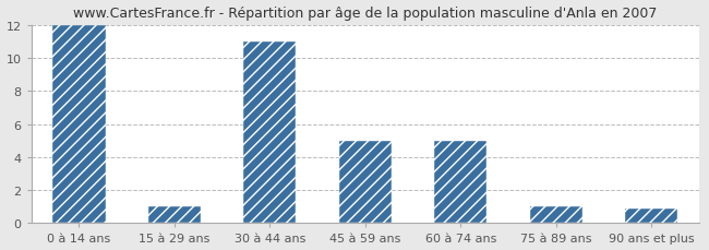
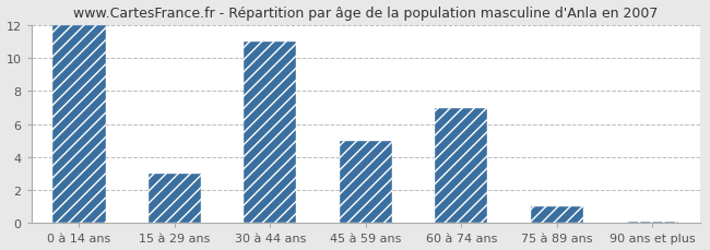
15 à 29 ans: 1.0 -> 3.0
60 à 74 ans: 5.0 -> 7.0
90 ans et plus: 0.9 -> 0.1
